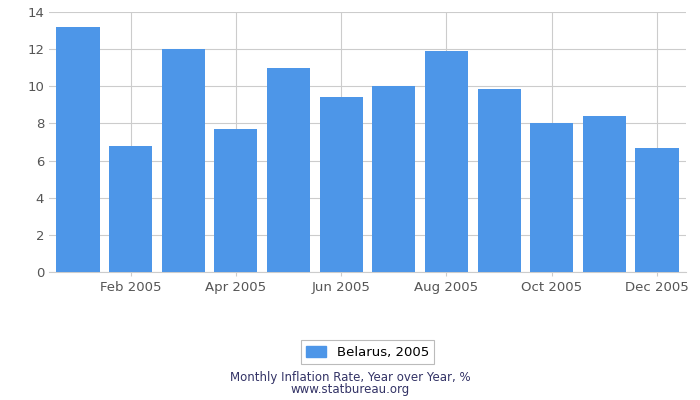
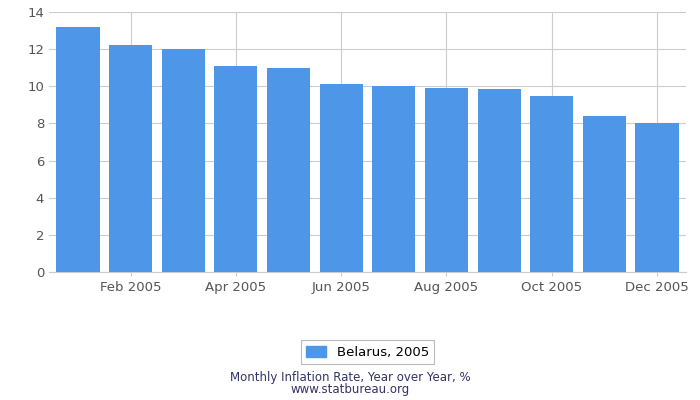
Feb 2005: 6.8 -> 12.2
Apr 2005: 7.7 -> 11.1
Jun 2005: 9.4 -> 10.1
Aug 2005: 11.9 -> 9.9
Oct 2005: 8.0 -> 9.5
Dec 2005: 6.7 -> 8.1
